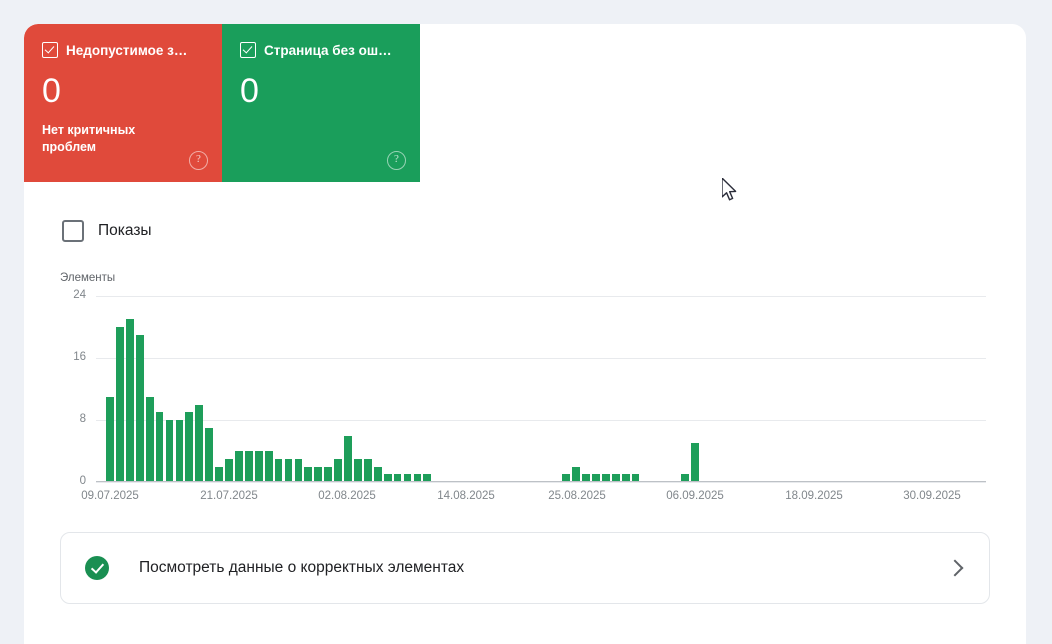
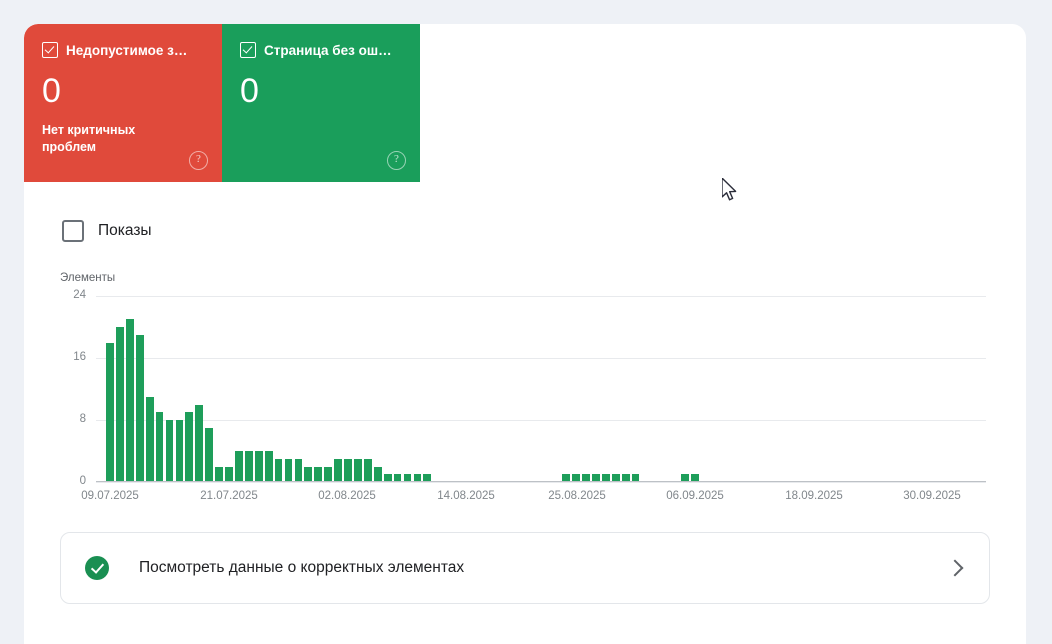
09.07.2025: 11 -> 18
21.07.2025: 3 -> 2
02.08.2025: 6 -> 3
25.08.2025: 2 -> 1
06.09.2025: 5 -> 1
